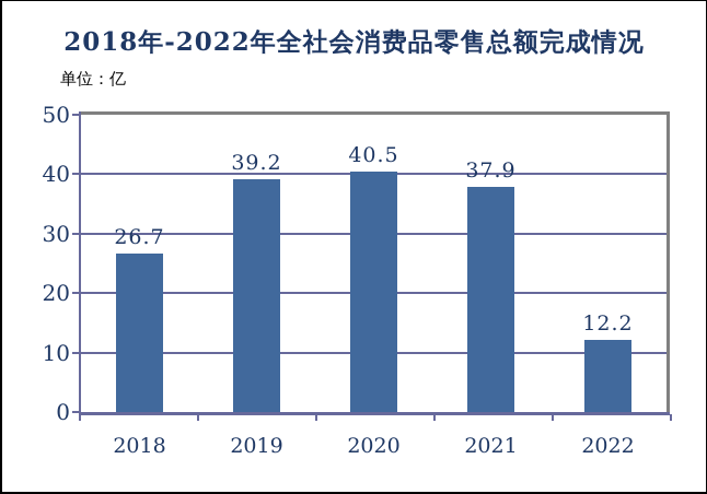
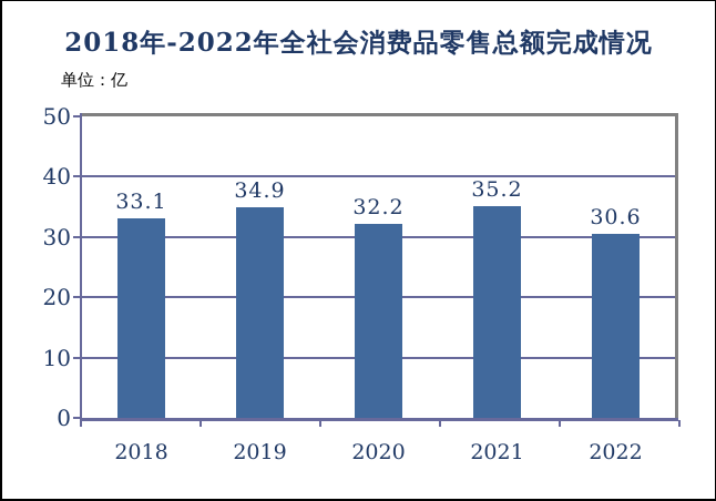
2018: 26.7 -> 33.1
2019: 39.2 -> 34.9
2020: 40.5 -> 32.2
2021: 37.9 -> 35.2
2022: 12.2 -> 30.6
